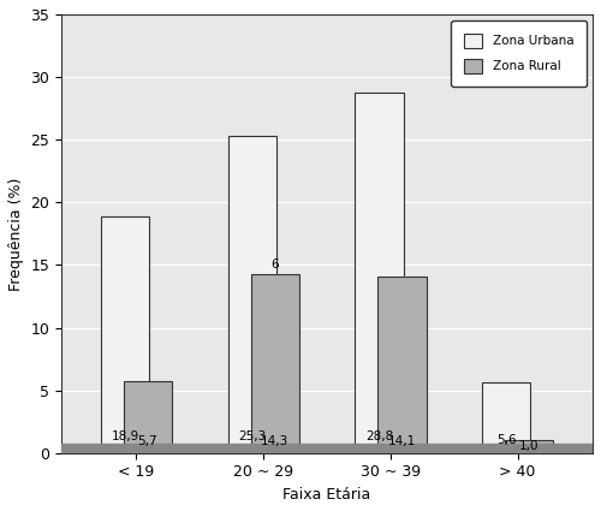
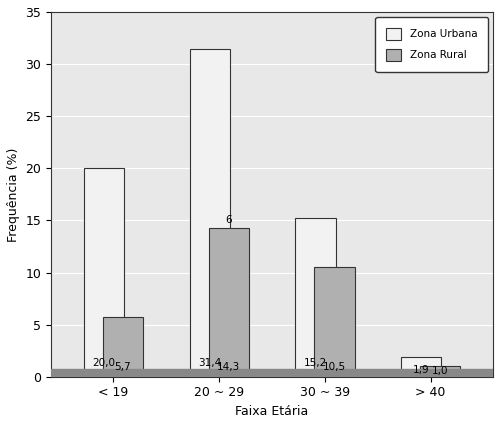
Zona Urbana/< 19: 18,9 -> 20,0
Zona Urbana/20 ~ 29: 25,3 -> 31,4
Zona Urbana/30 ~ 39: 28,8 -> 15,2
Zona Rural/30 ~ 39: 14,1 -> 10,5
Zona Urbana/> 40: 5,6 -> 1,9
